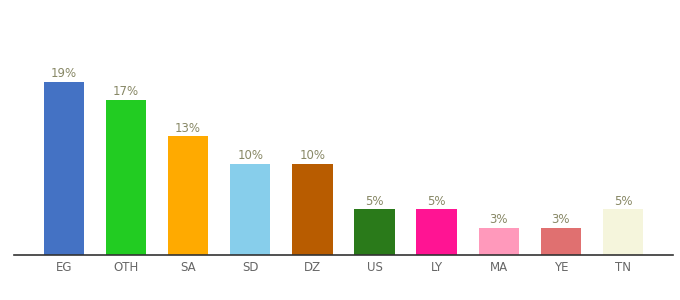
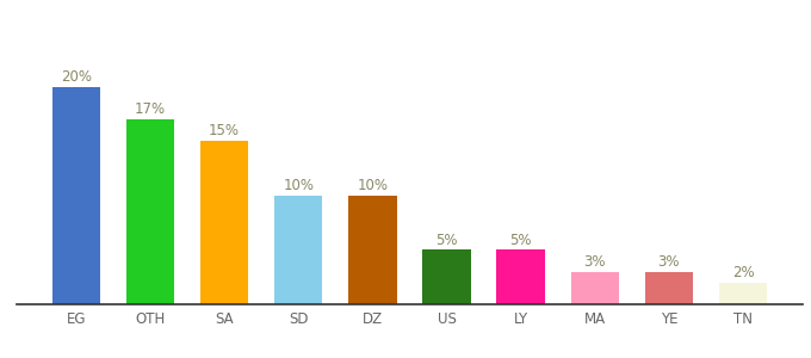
EG: 19% -> 20%
SA: 13% -> 15%
TN: 5% -> 2%
